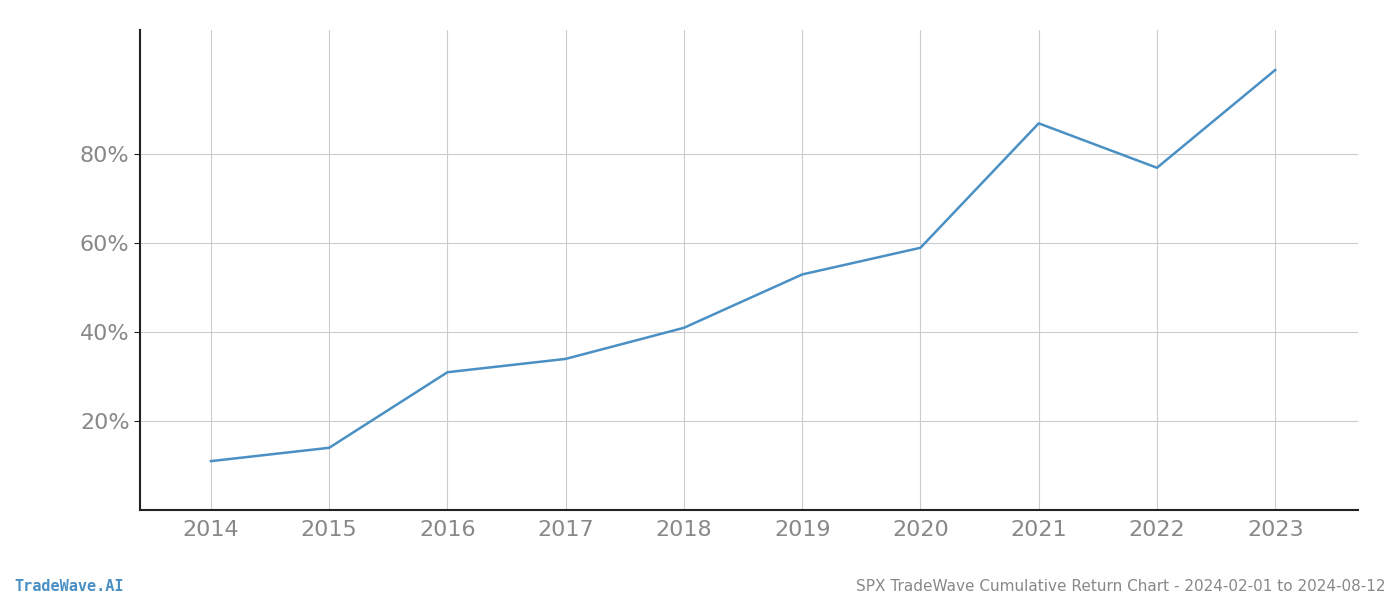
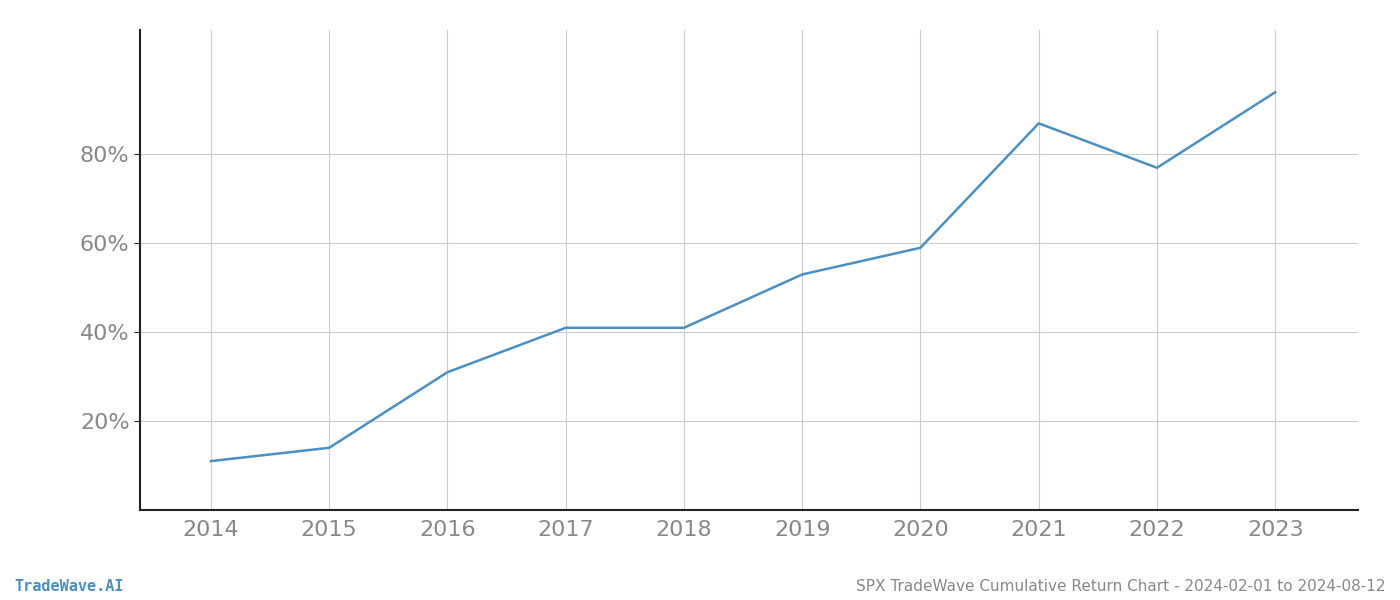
2017: 34% -> 41%
2023: 99% -> 94%
